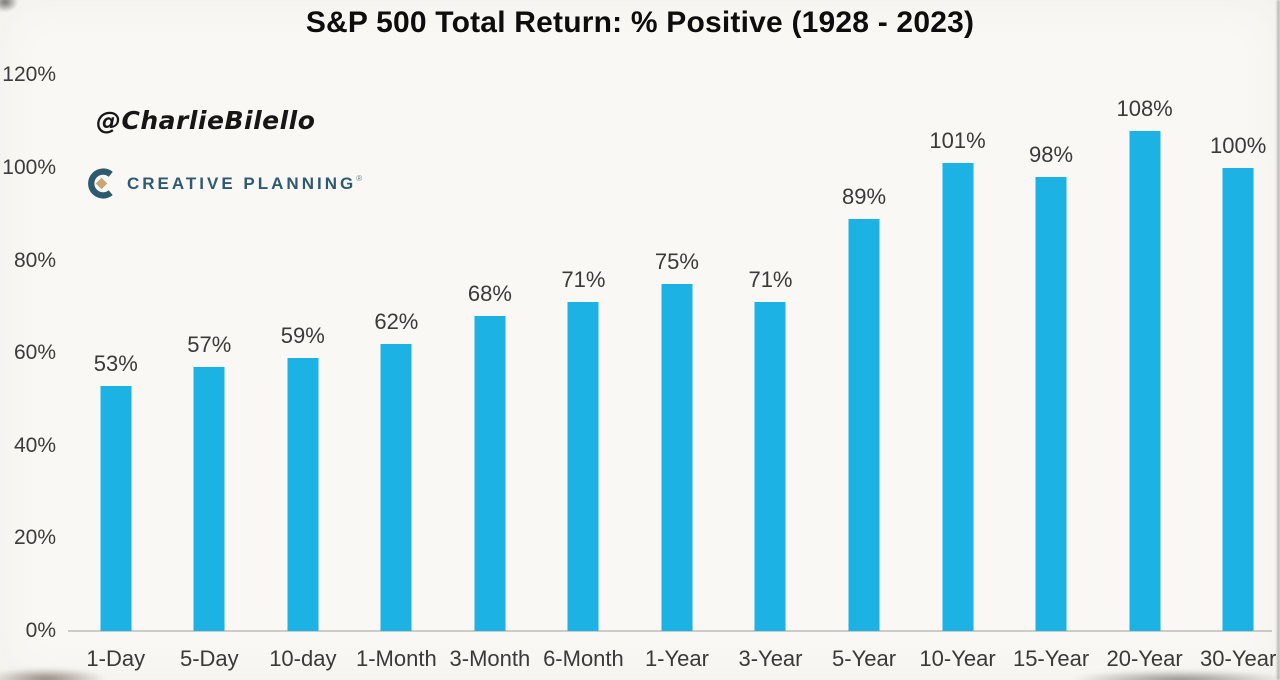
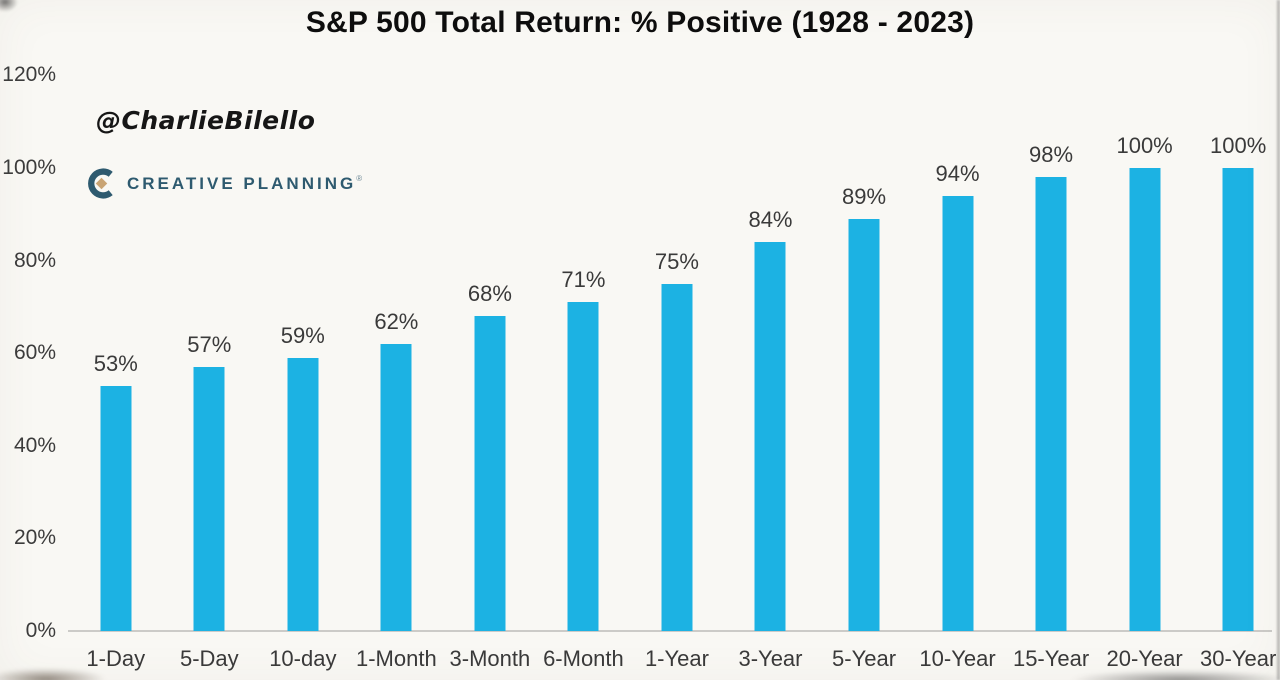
3-Year: 71% -> 84%
10-Year: 101% -> 94%
20-Year: 108% -> 100%
